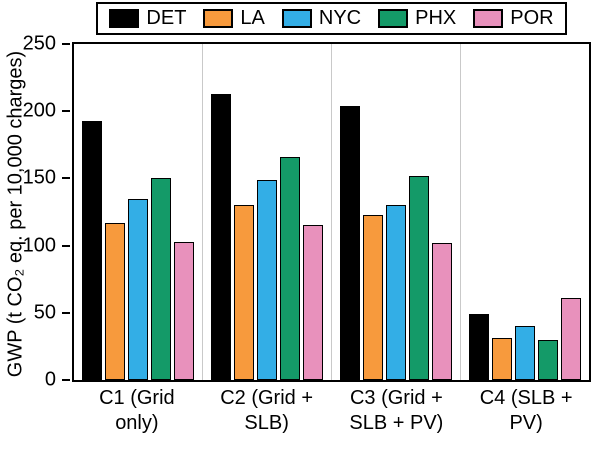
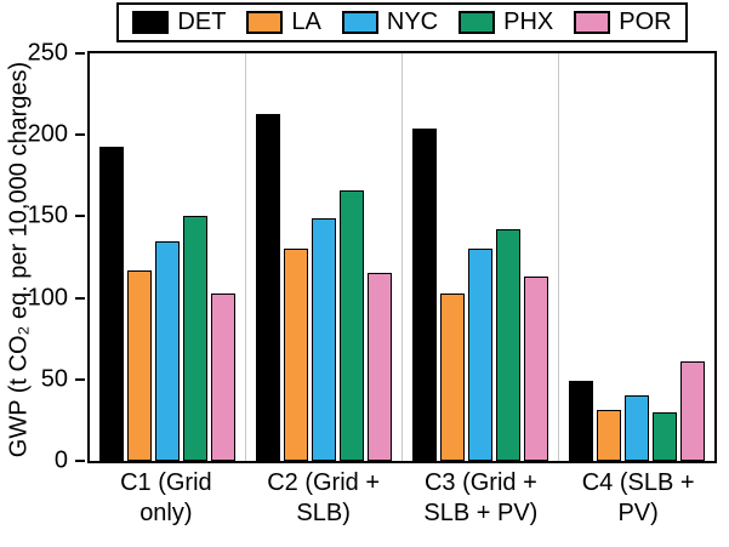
LA/C3 (Grid + SLB + PV): 123 -> 103
PHX/C3 (Grid + SLB + PV): 152 -> 142
POR/C3 (Grid + SLB + PV): 102 -> 113
